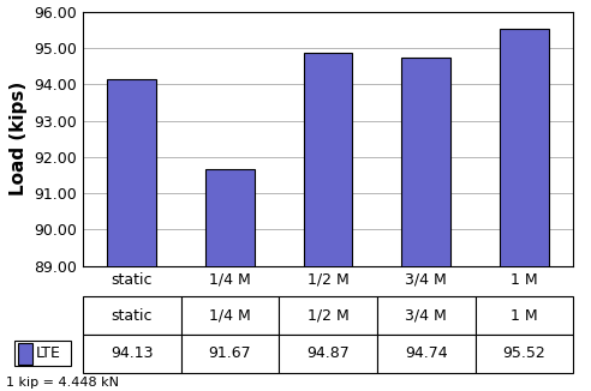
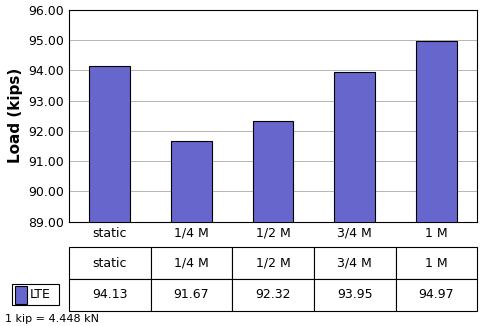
1/2 M: 94.87 -> 92.32
3/4 M: 94.74 -> 93.95
1 M: 95.52 -> 94.97
